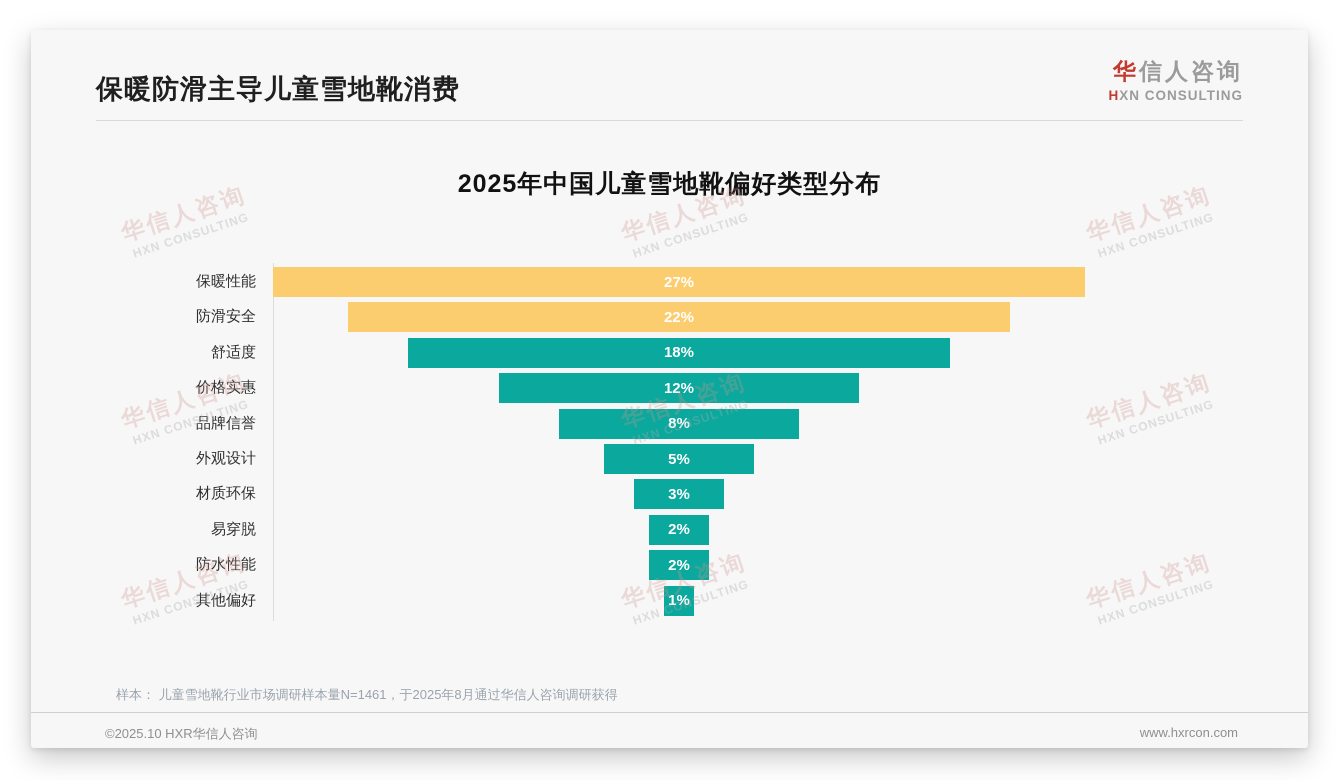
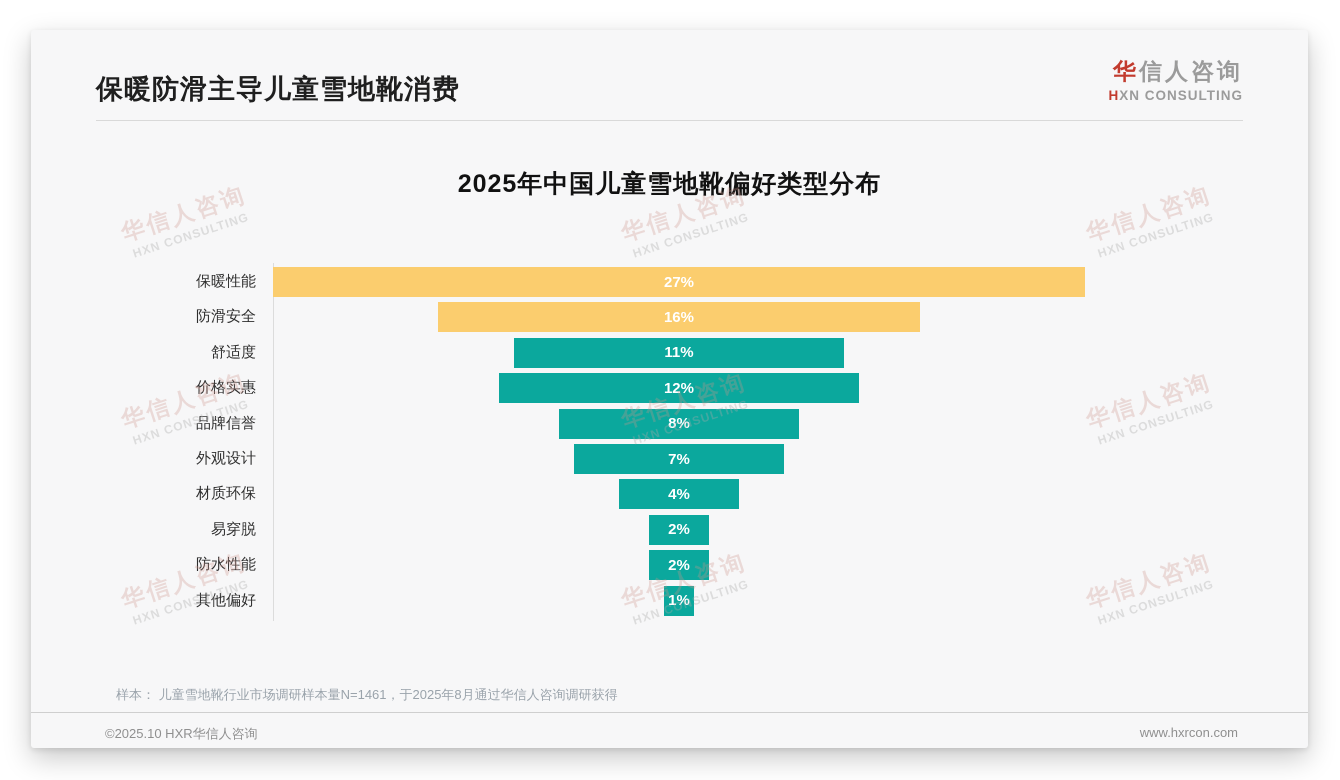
防滑安全: 22% -> 16%
舒适度: 18% -> 11%
外观设计: 5% -> 7%
材质环保: 3% -> 4%
